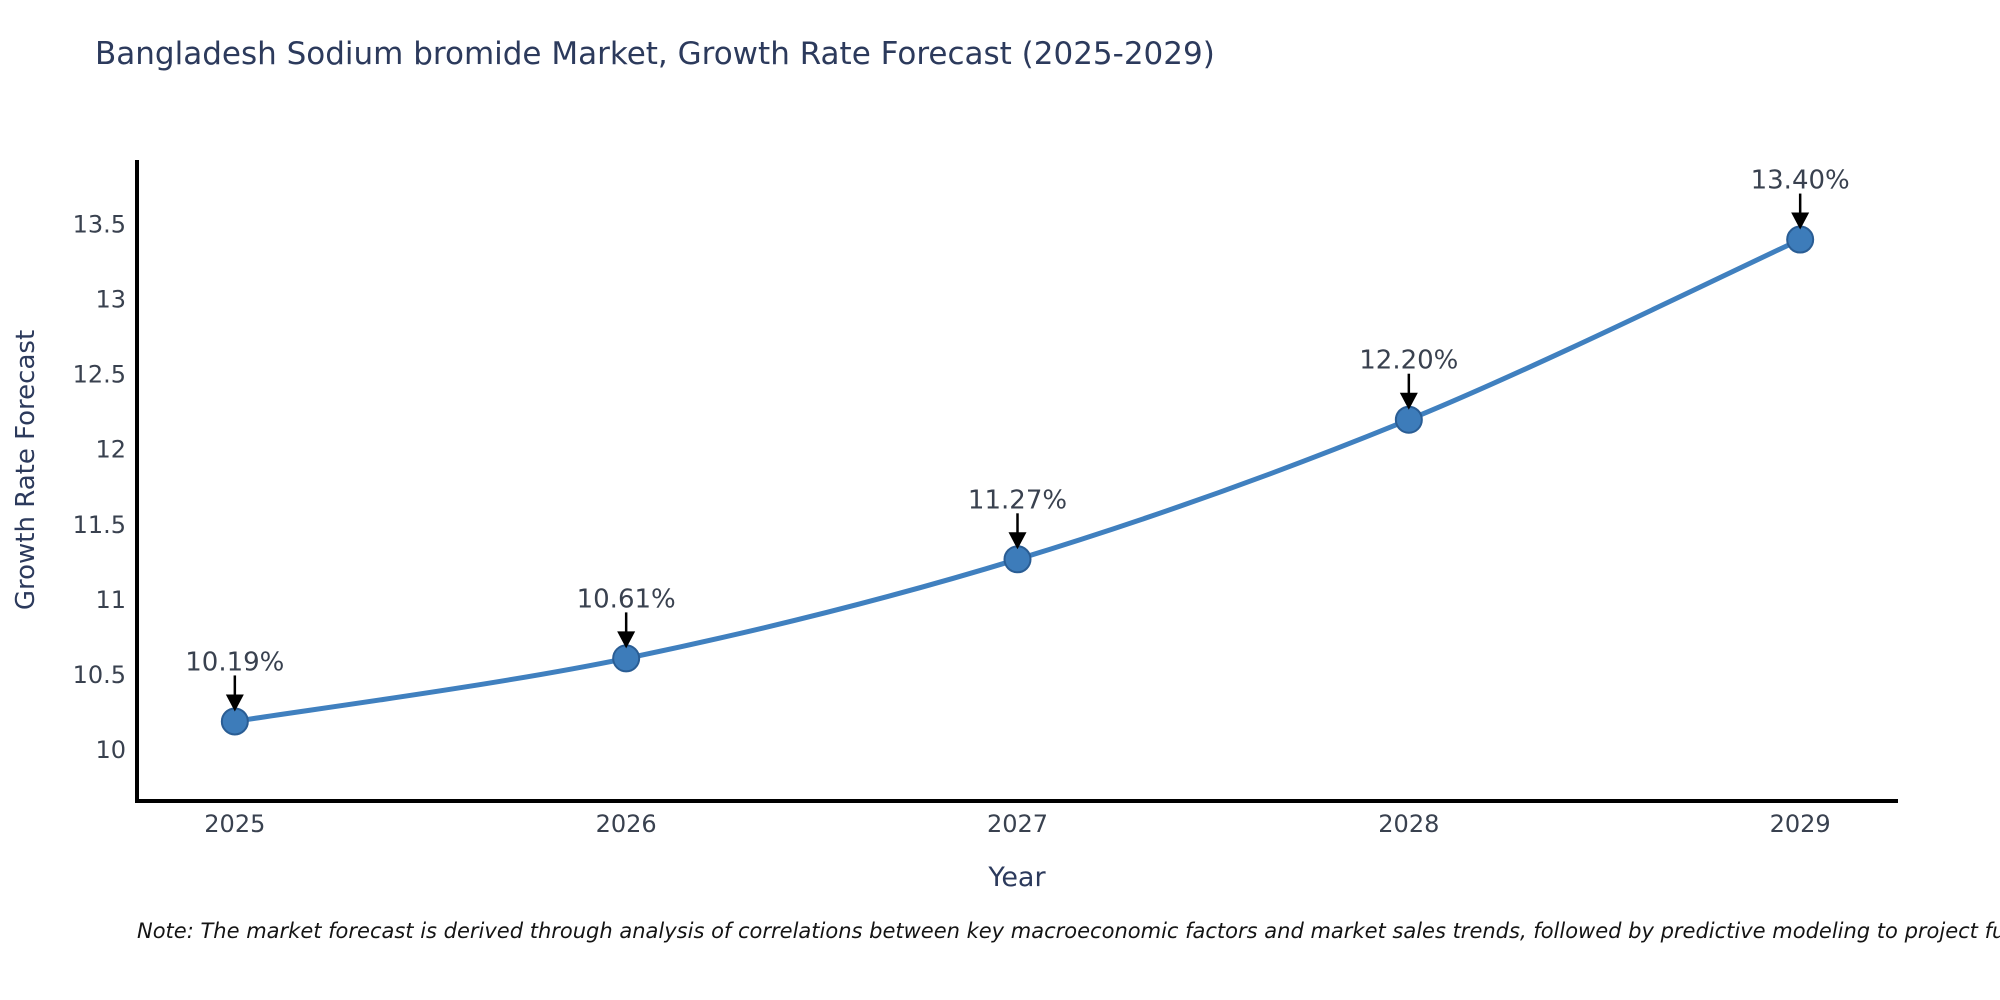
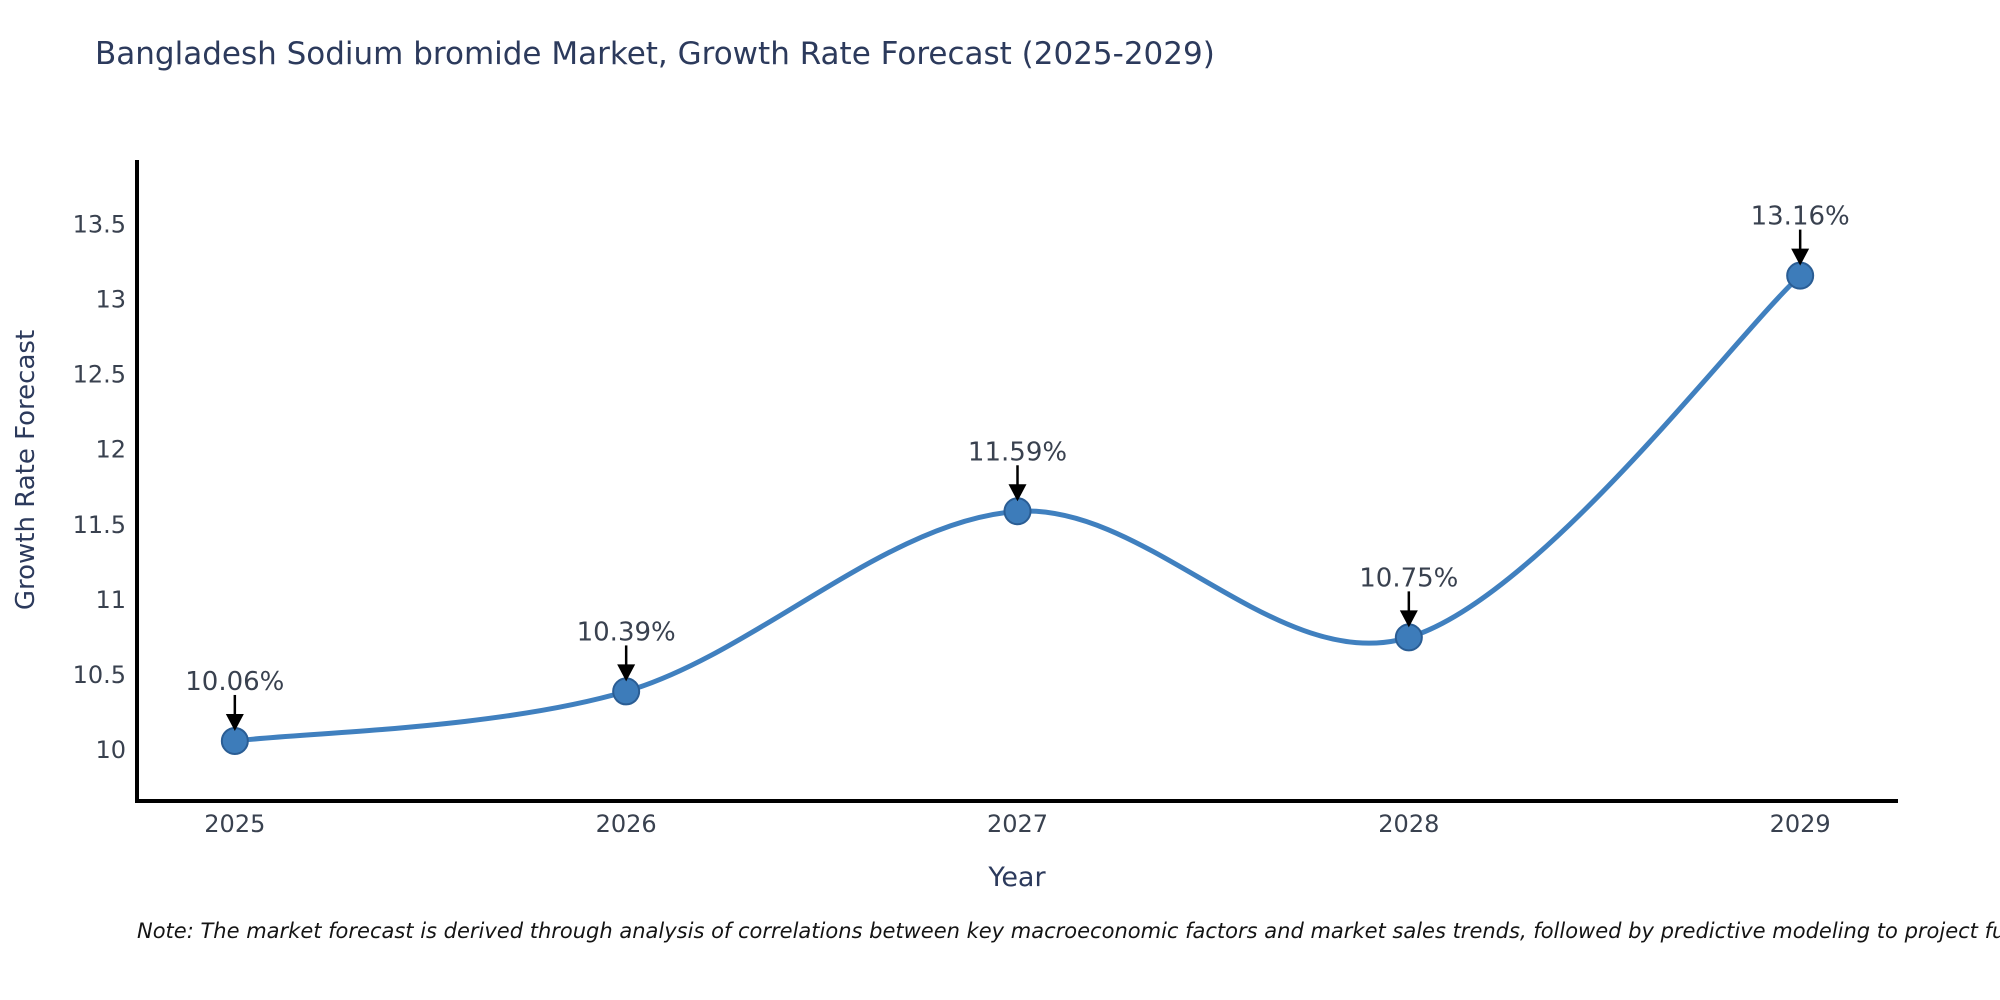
2025: 10.19% -> 10.06%
2026: 10.61% -> 10.39%
2027: 11.27% -> 11.59%
2028: 12.20% -> 10.75%
2029: 13.40% -> 13.16%
